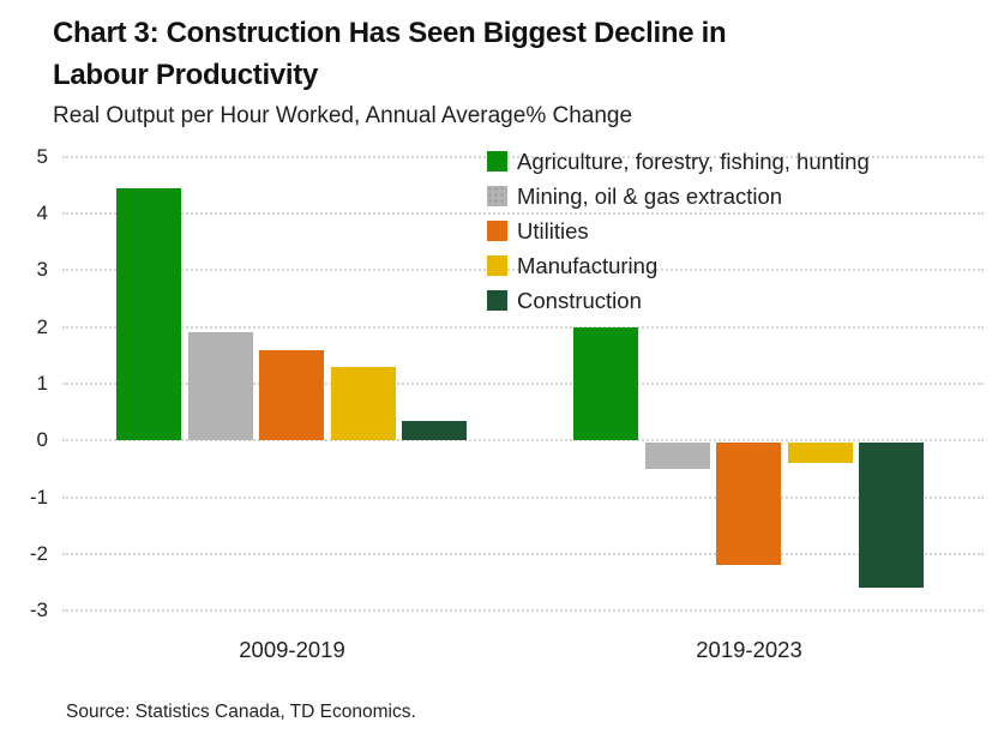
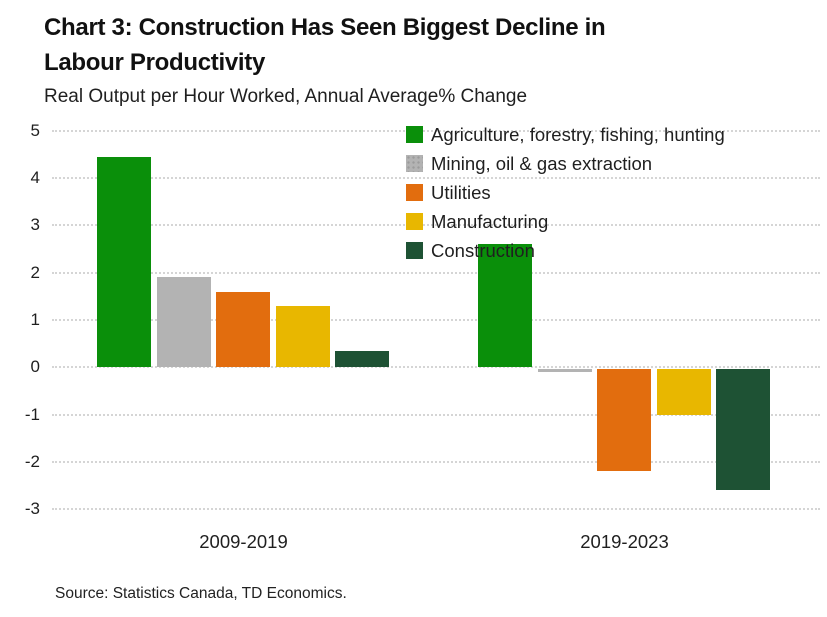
Agriculture, forestry, fishing, hunting/2019-2023: 2.0 -> 2.6
Mining, oil & gas extraction/2019-2023: -0.5 -> -0.1
Manufacturing/2019-2023: -0.4 -> -1.0
